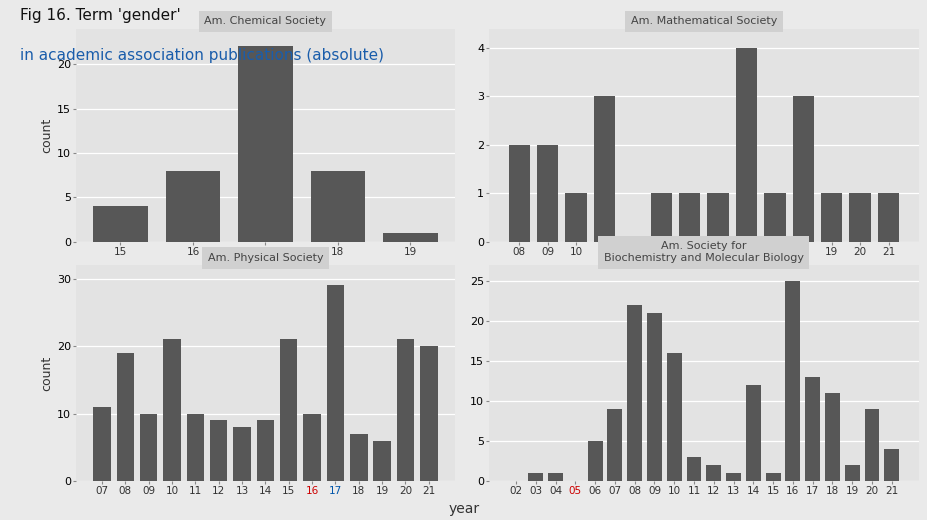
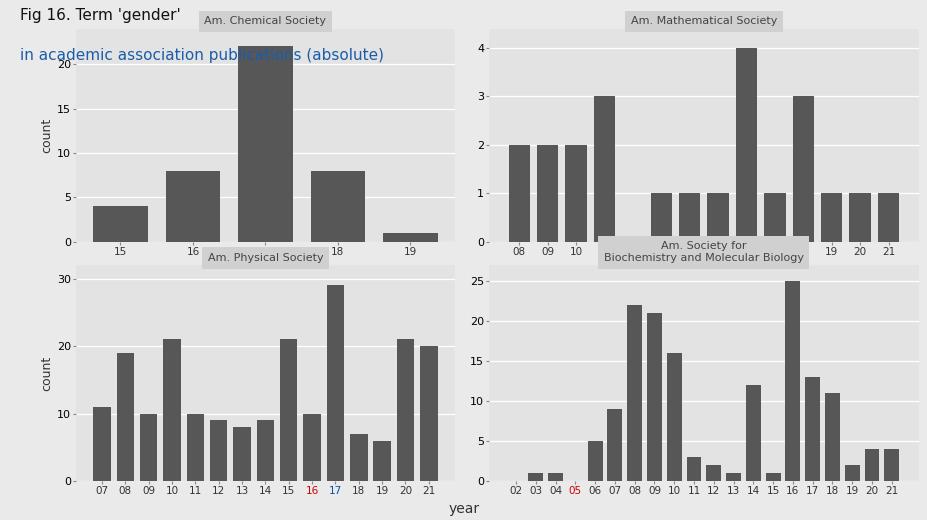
Am. Mathematical Society/10: 1 -> 2
Am. Society for Biochemistry and Molecular Biology/20: 9 -> 4
